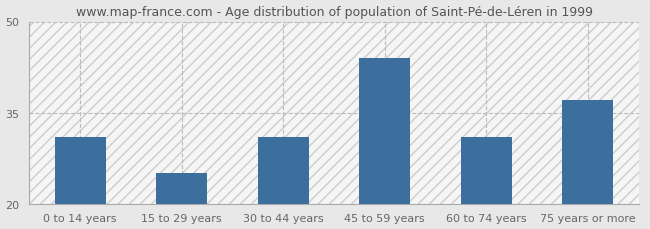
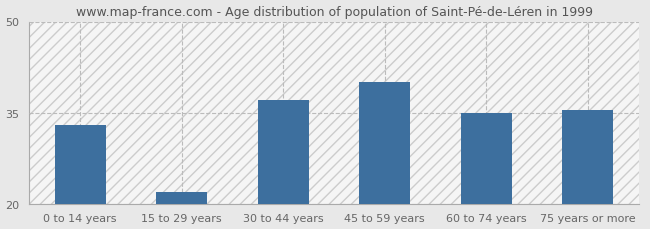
0 to 14 years: 31.0 -> 33.0
15 to 29 years: 25.0 -> 22.0
30 to 44 years: 31.0 -> 37.0
45 to 59 years: 44.0 -> 40.0
60 to 74 years: 31.0 -> 35.0
75 years or more: 37.0 -> 35.5
